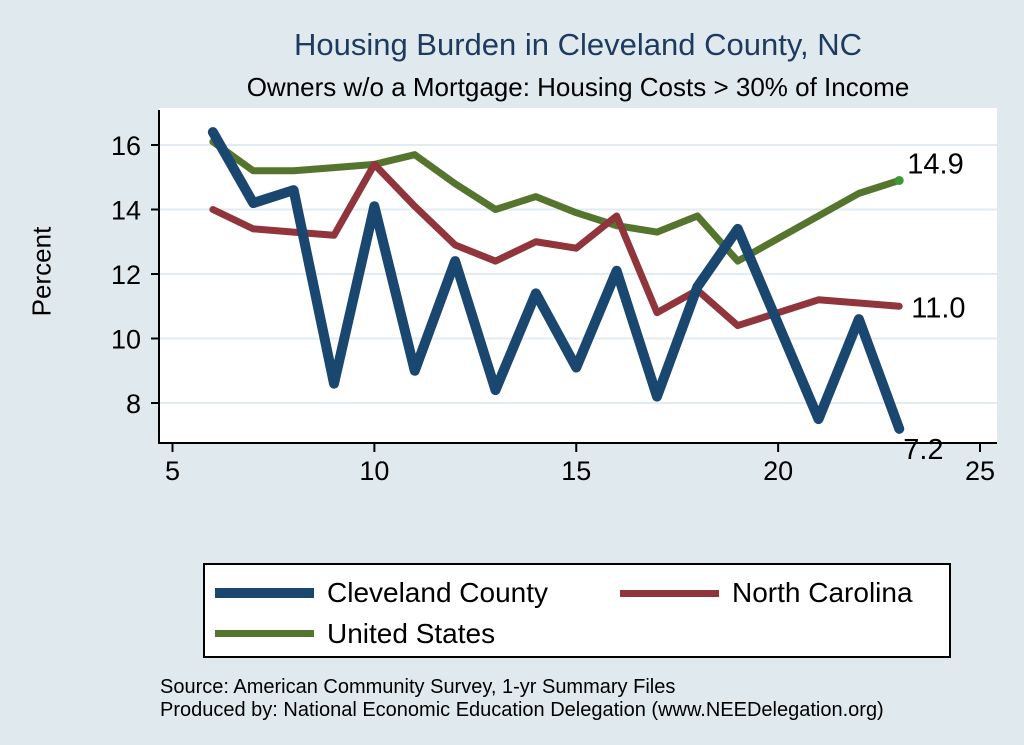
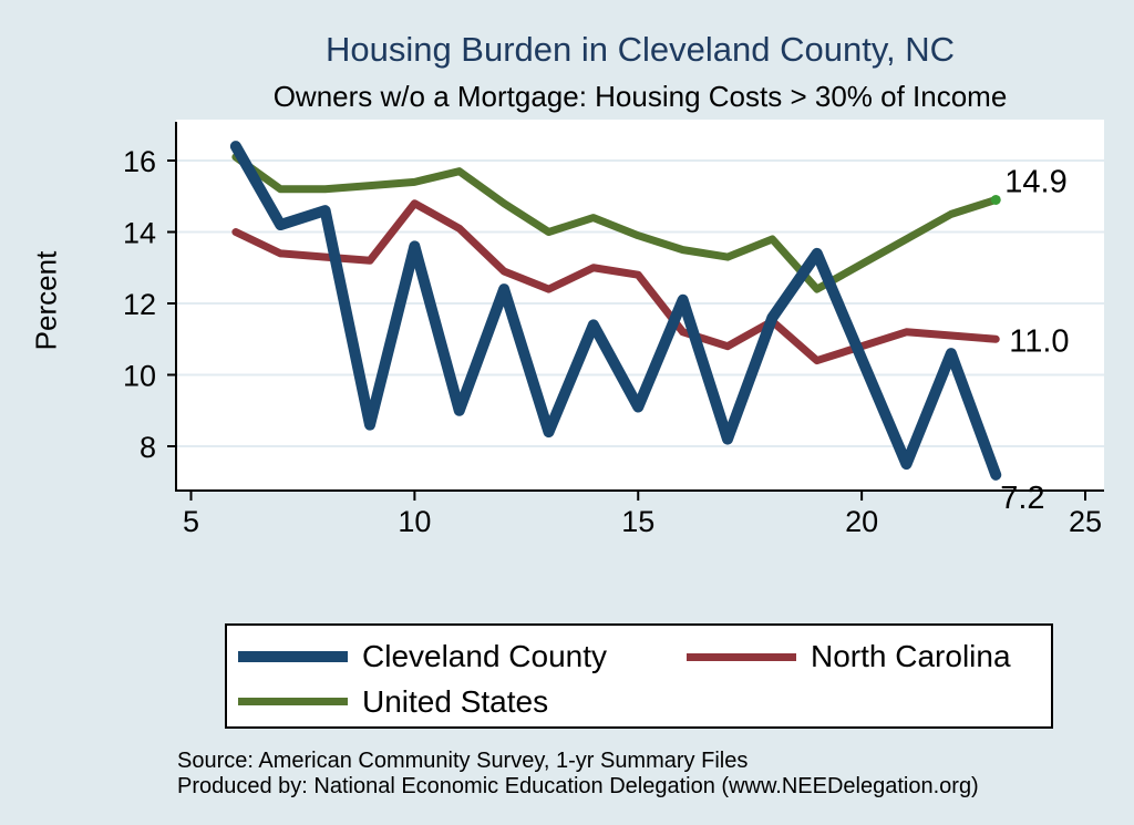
Cleveland County/10: 14.1 -> 13.6
North Carolina/10: 15.4 -> 14.8
North Carolina/16: 13.8 -> 11.2
